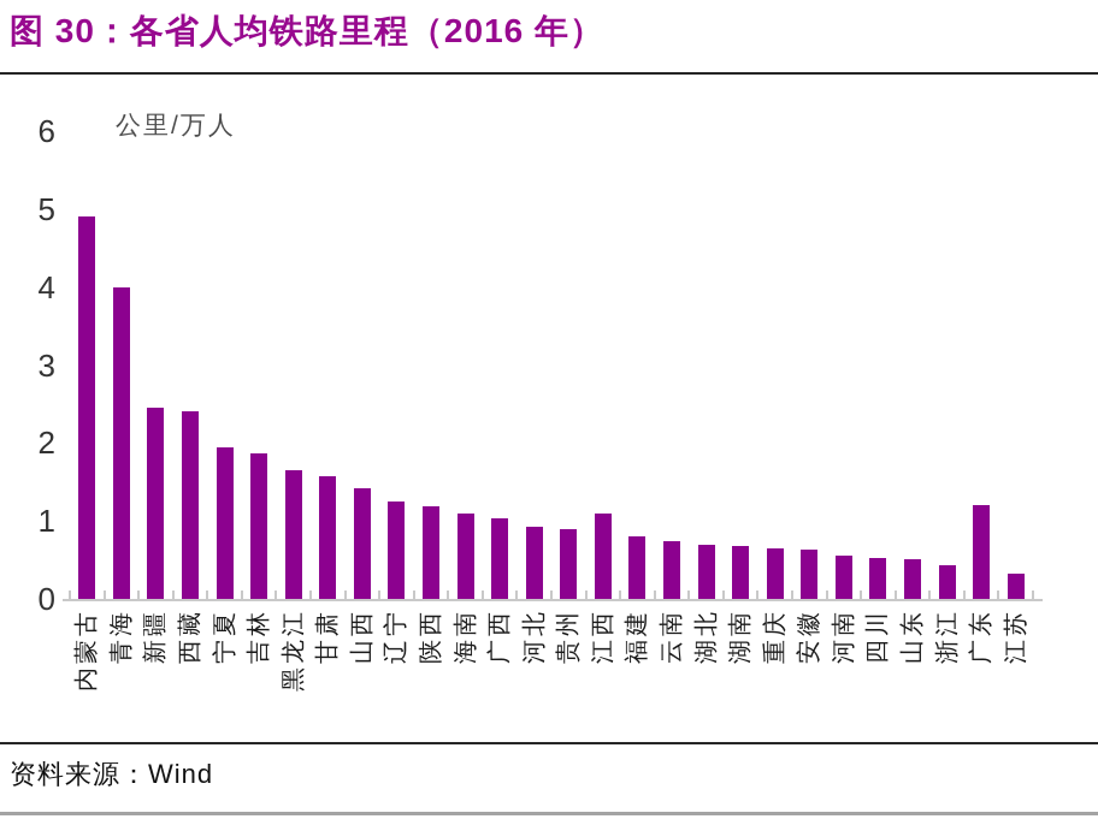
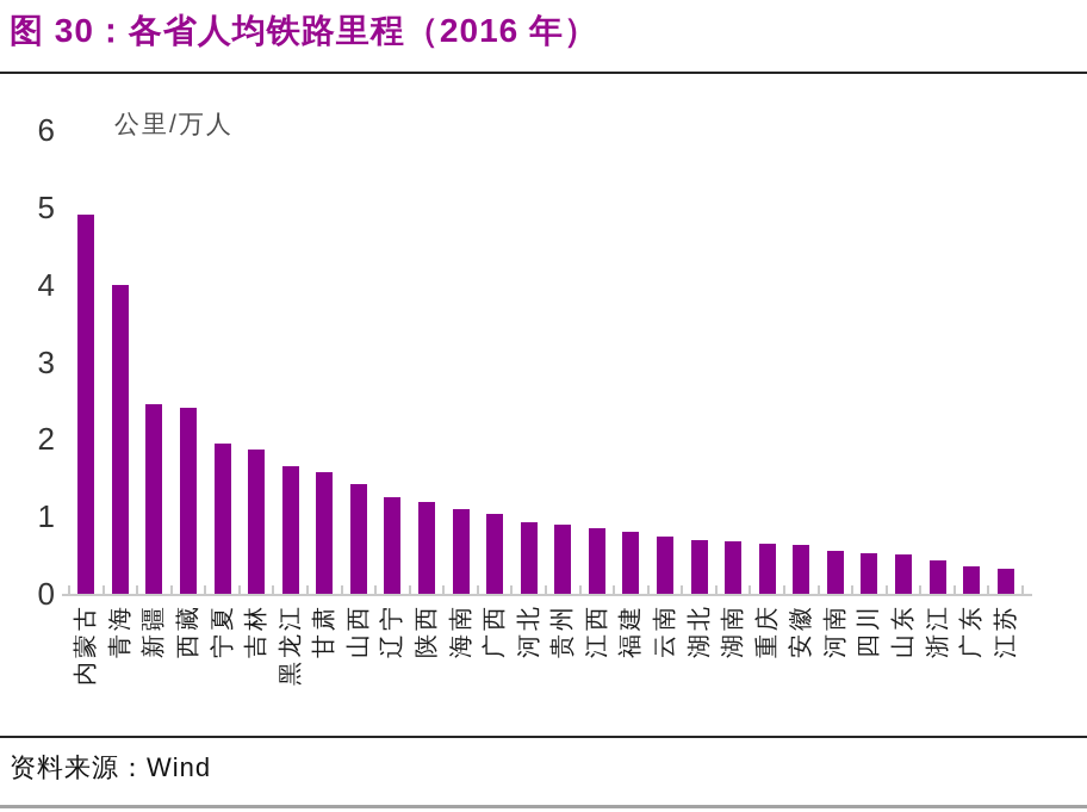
江西: 1.1 -> 0.8
广东: 1.2 -> 0.4
